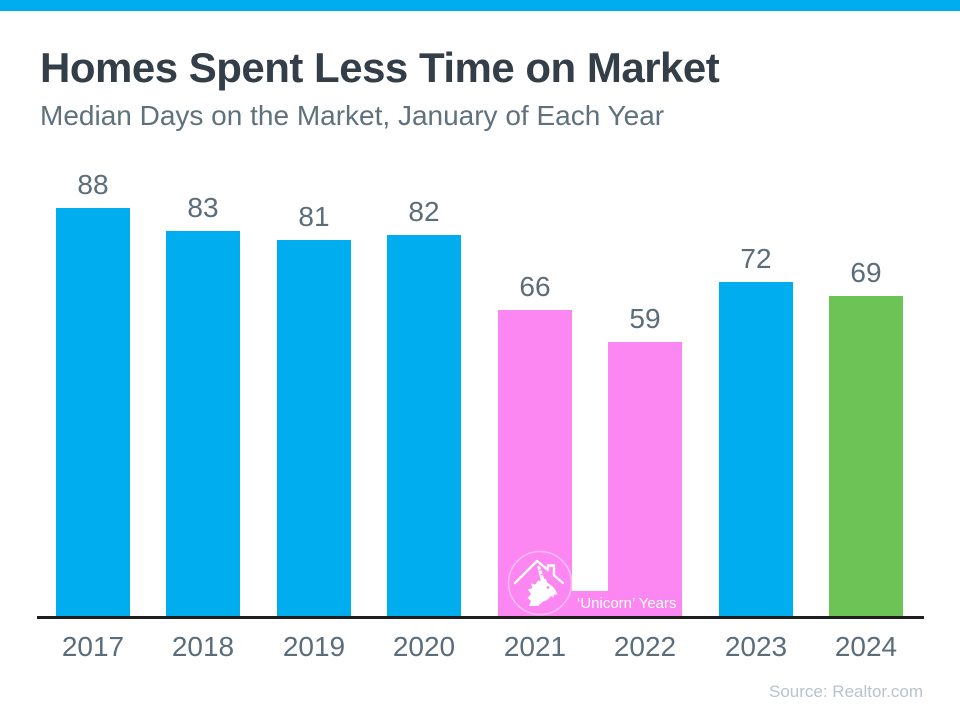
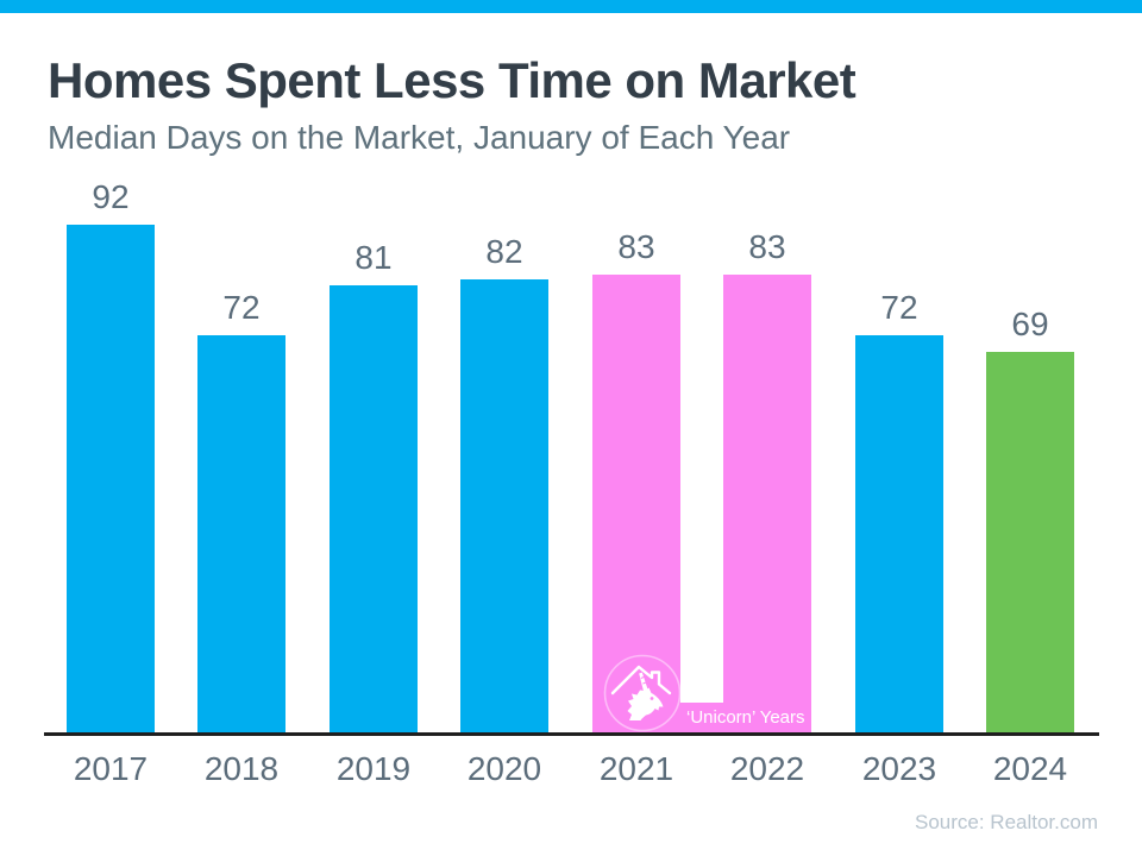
2017: 88 -> 92
2018: 83 -> 72
2021: 66 -> 83
2022: 59 -> 83
